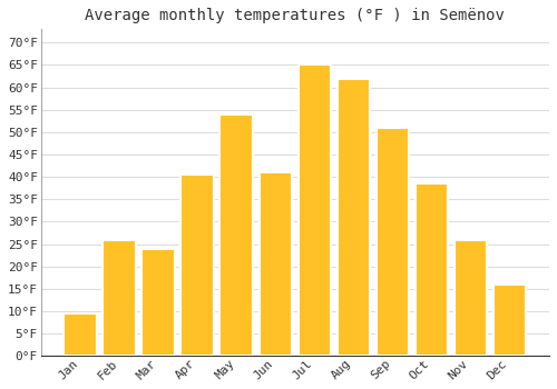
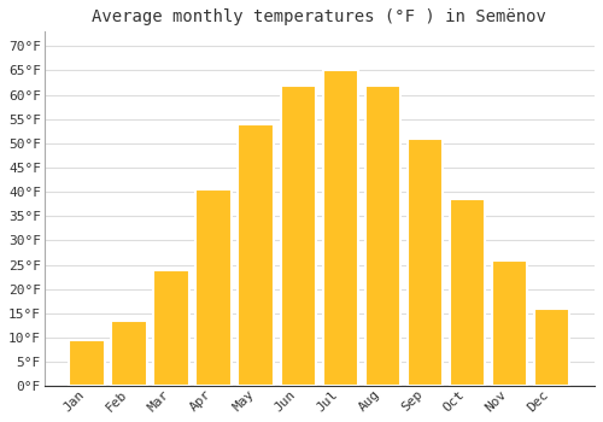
Feb: 26.0°F -> 13.5°F
Jun: 41.0°F -> 62.0°F
